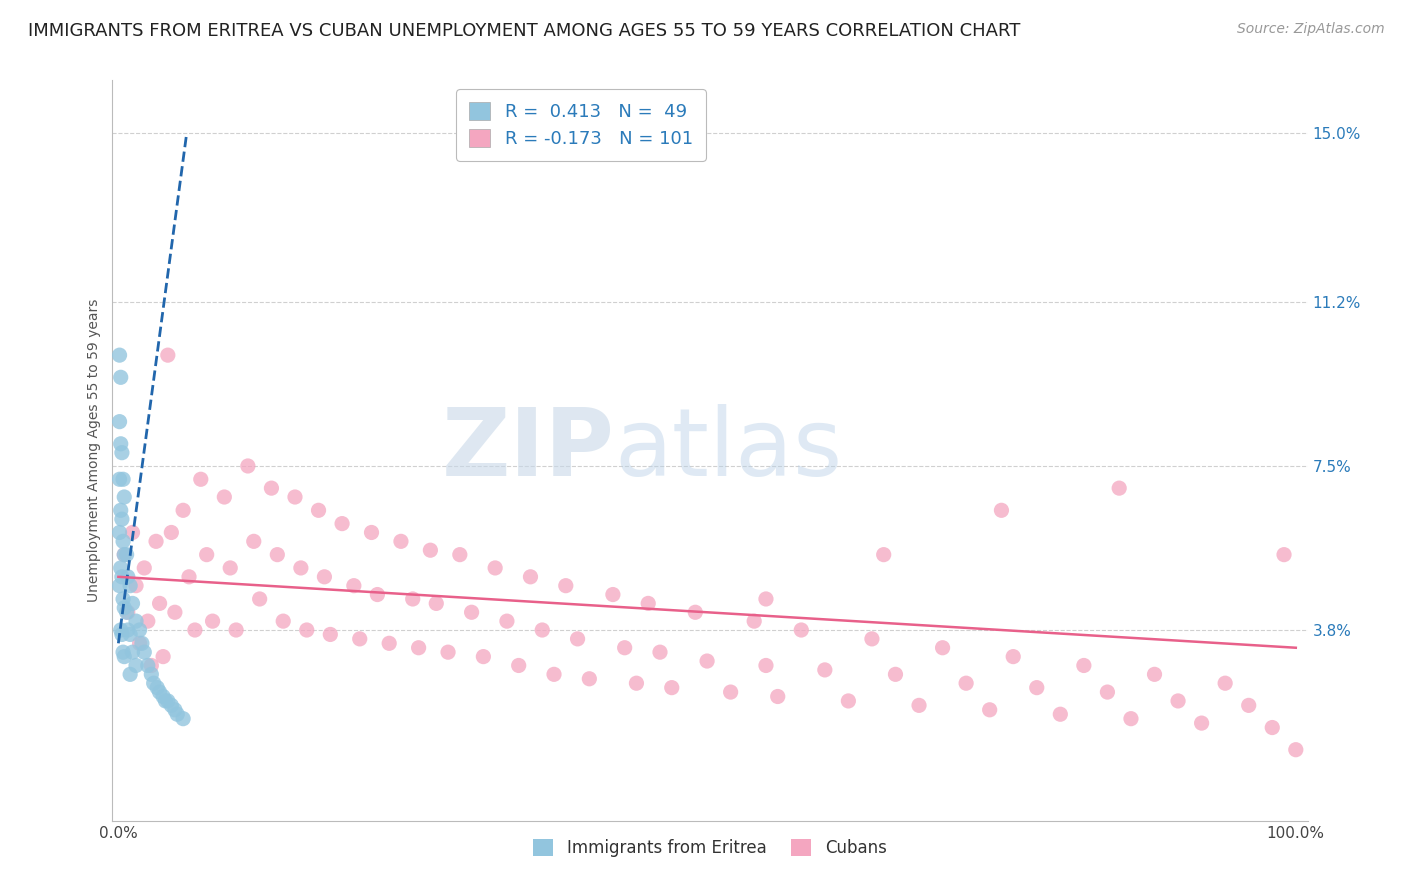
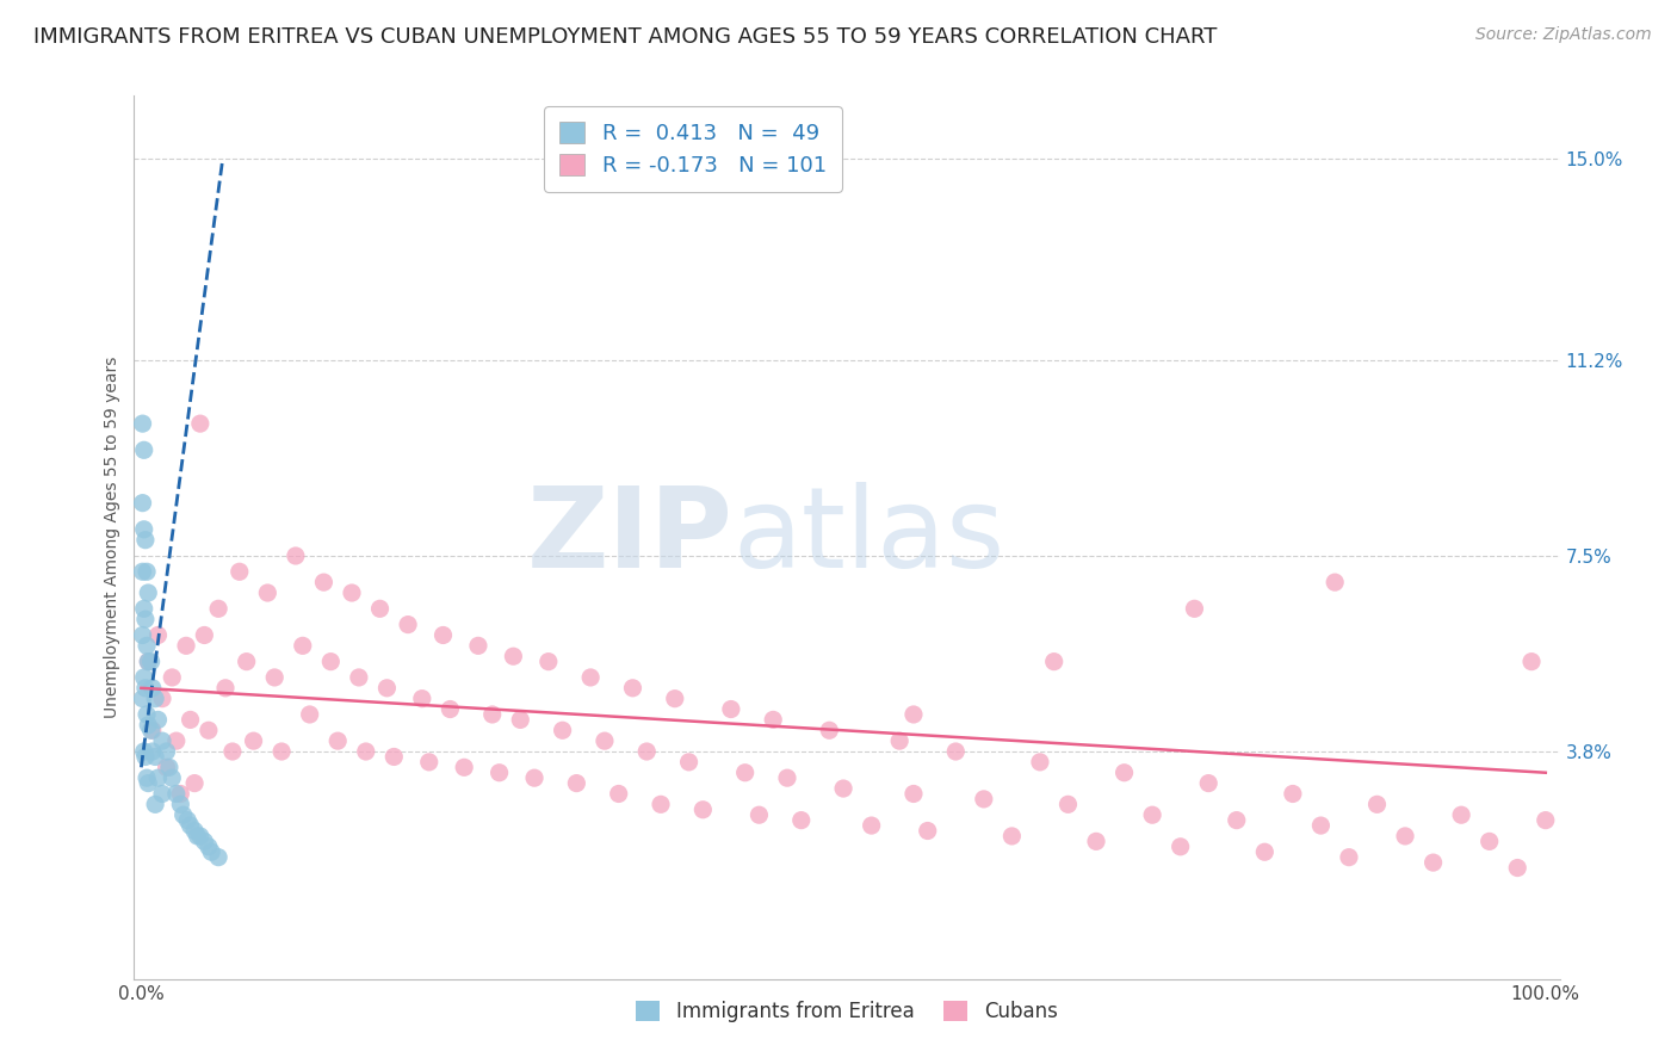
Cubans/100.0%: 1.1% -> 2.5%
